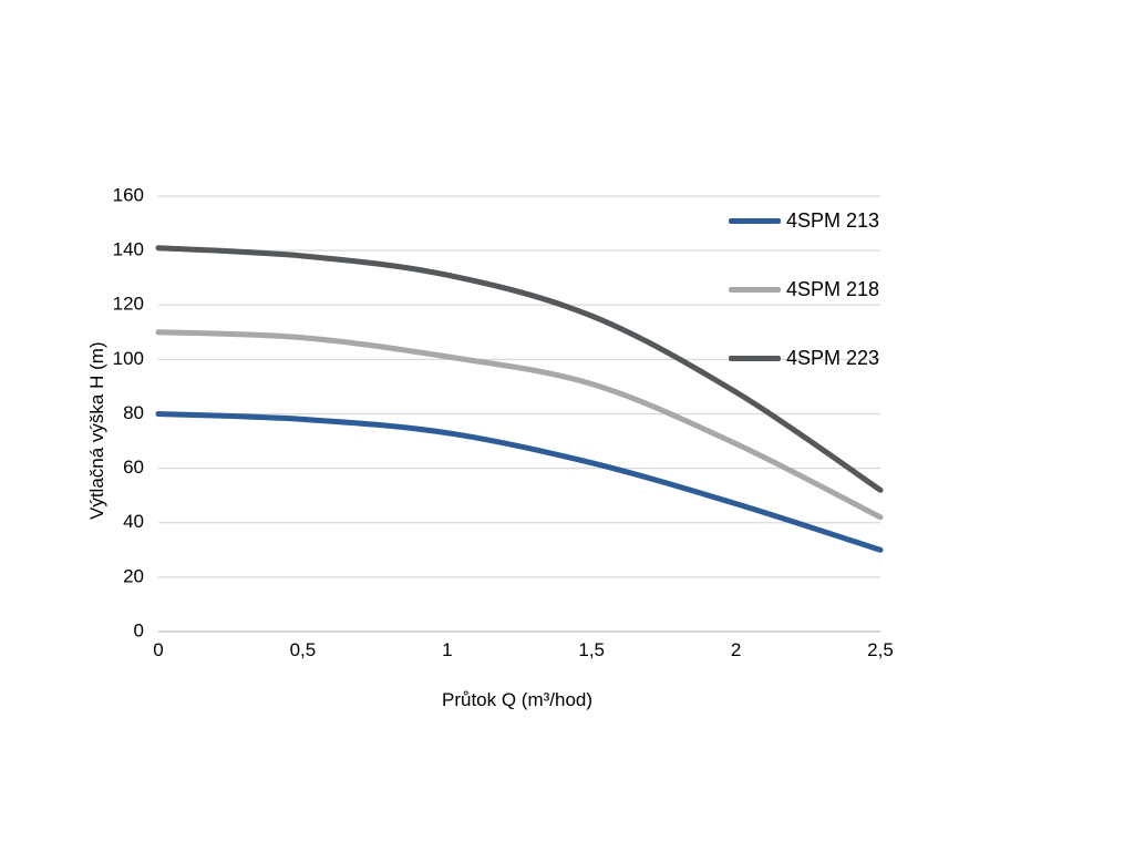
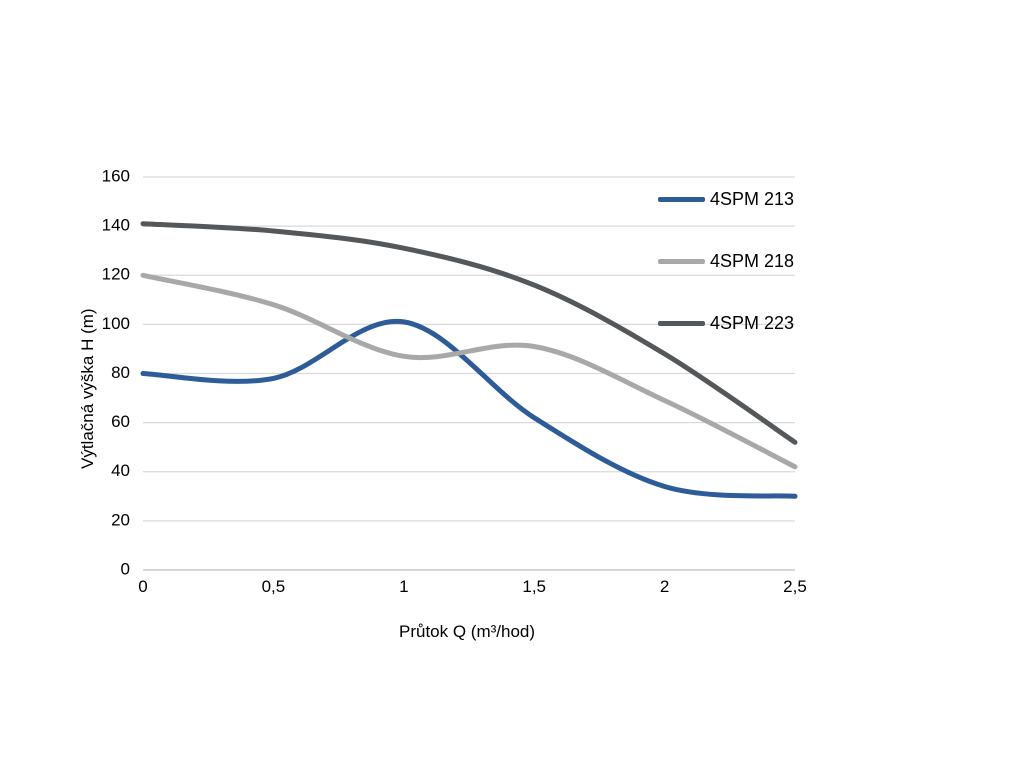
4SPM 218/0: 110 -> 120
4SPM 213/1: 73 -> 101
4SPM 218/1: 101 -> 87
4SPM 213/2: 47 -> 34
